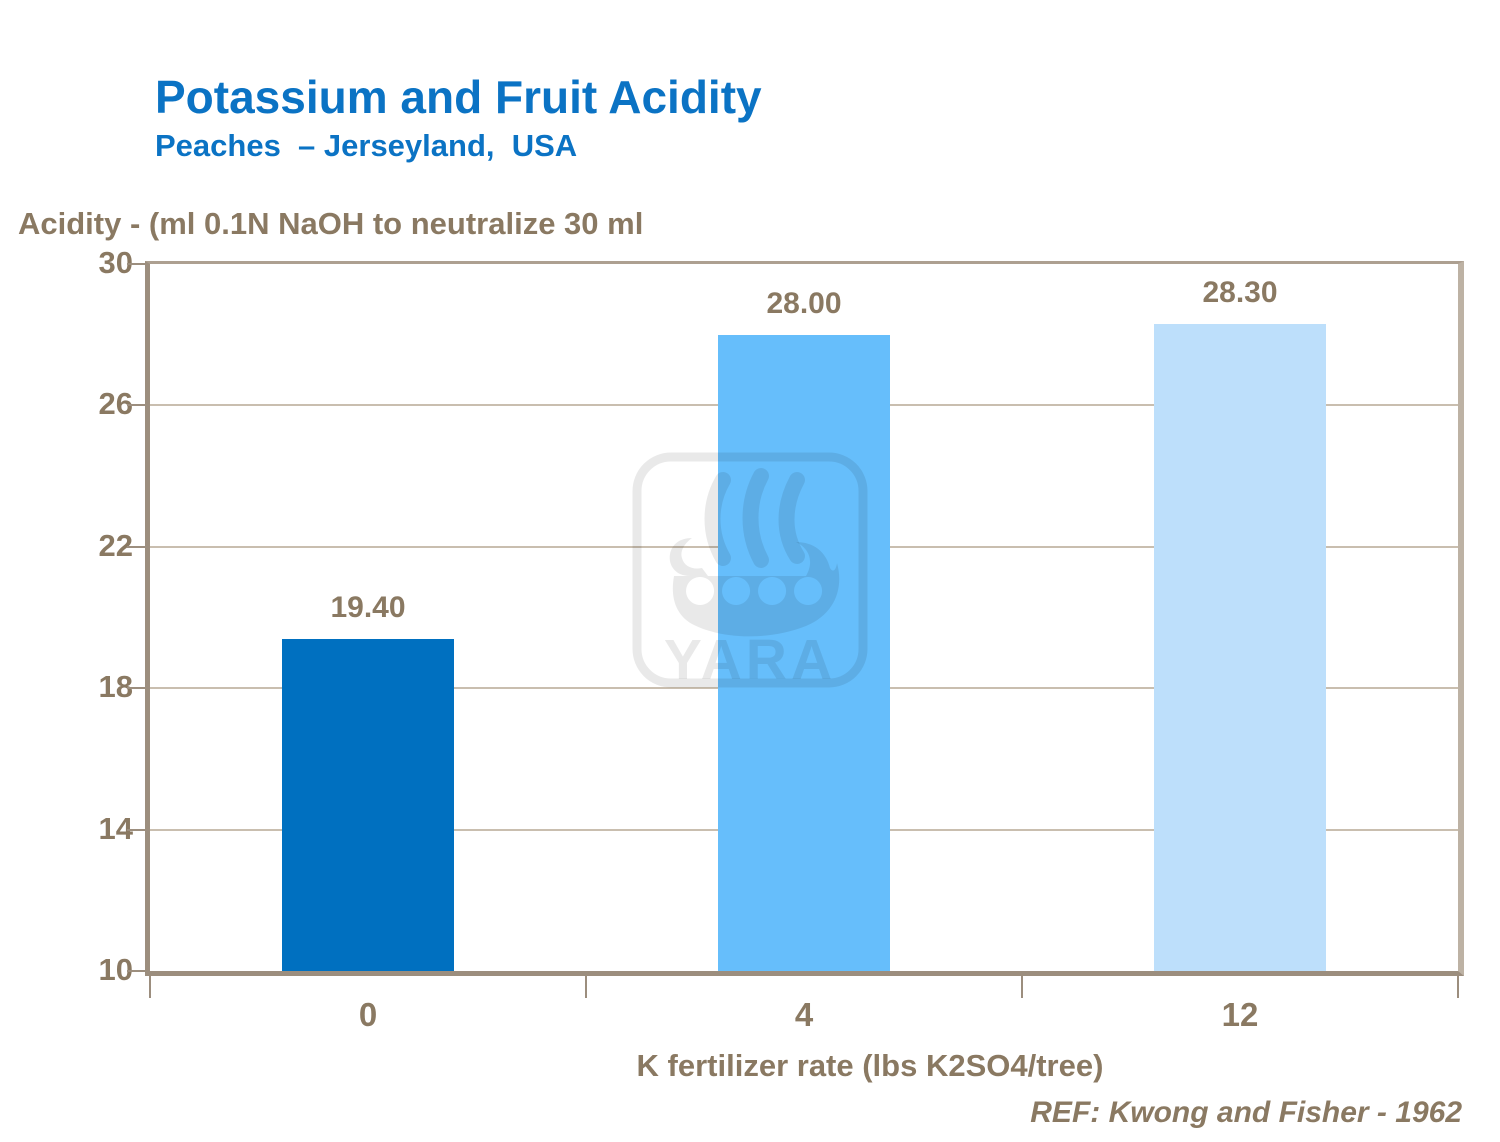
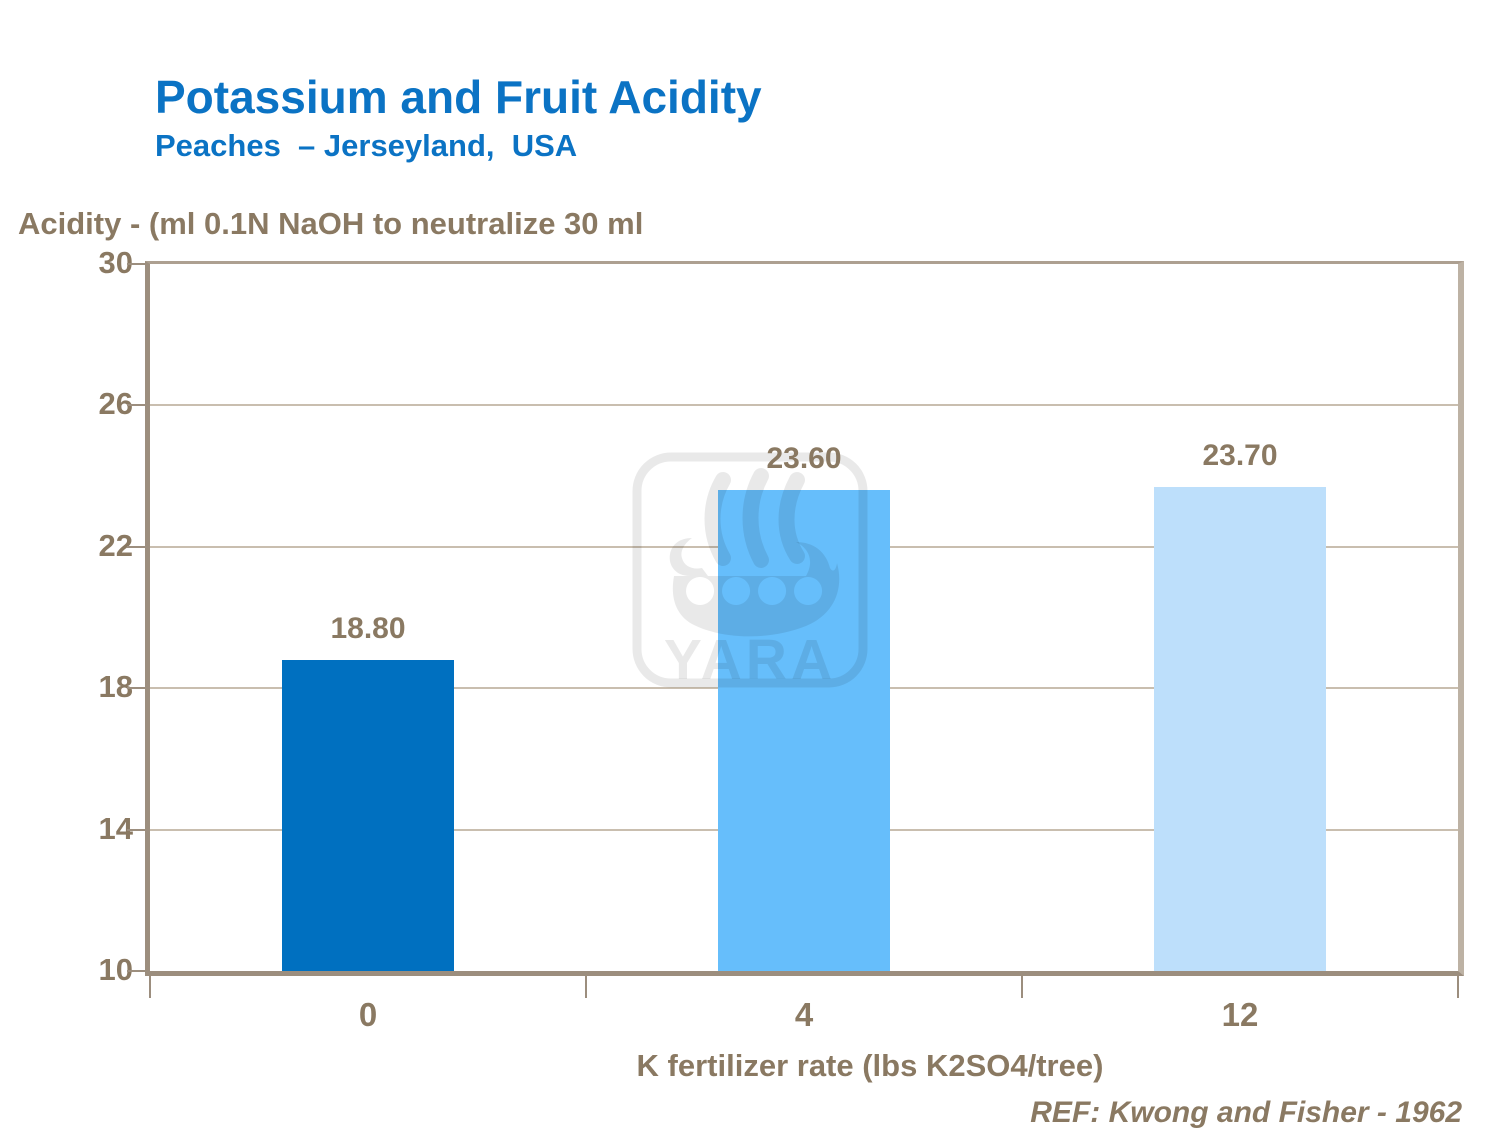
0: 19.40 -> 18.80
4: 28.00 -> 23.60
12: 28.30 -> 23.70
